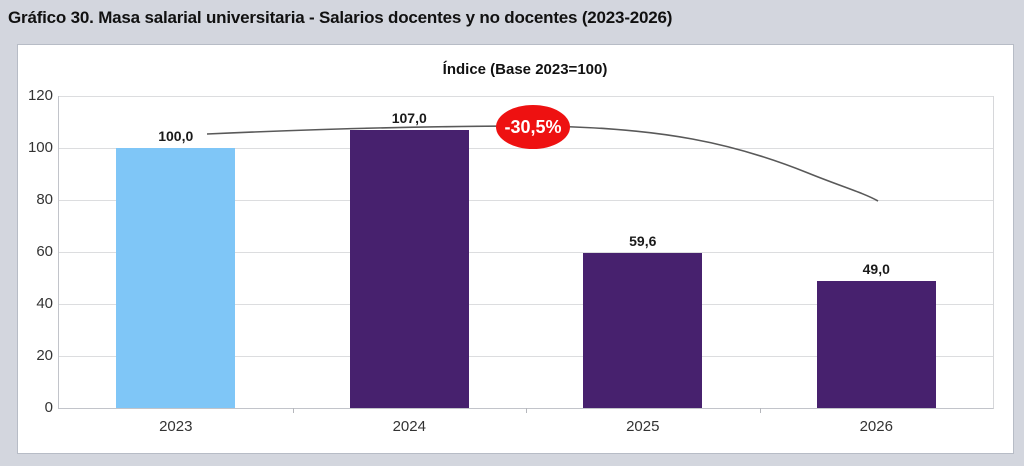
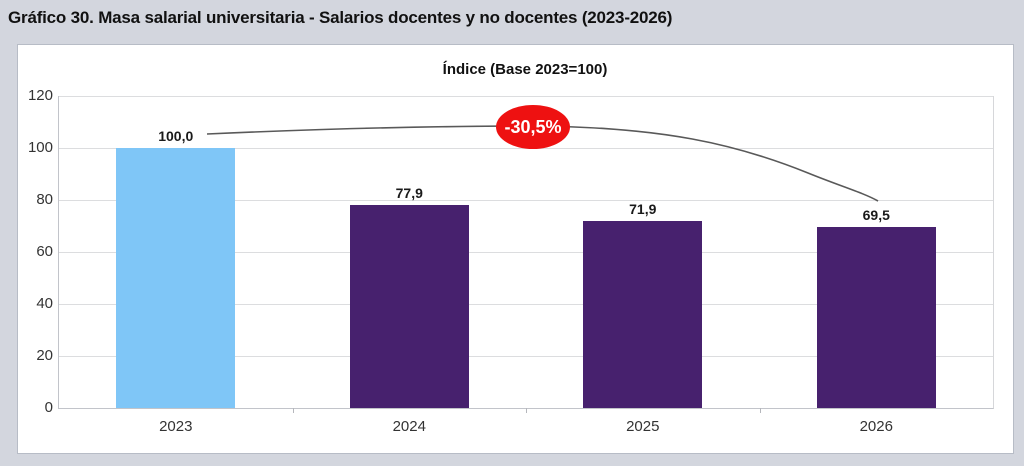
2024: 107,0 -> 77,9
2025: 59,6 -> 71,9
2026: 49,0 -> 69,5
